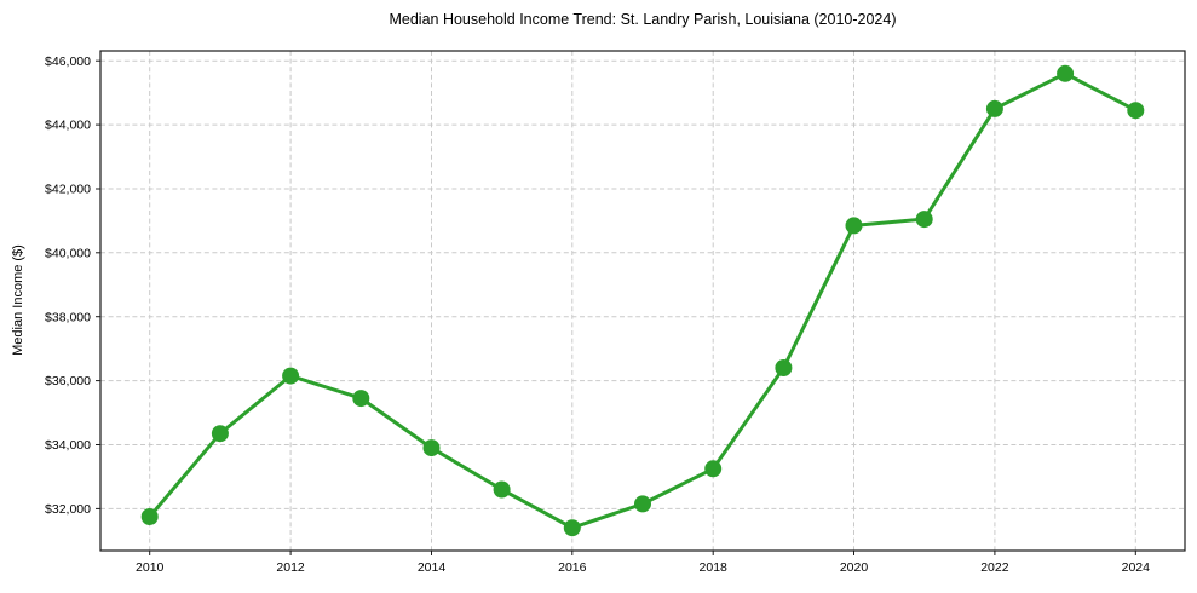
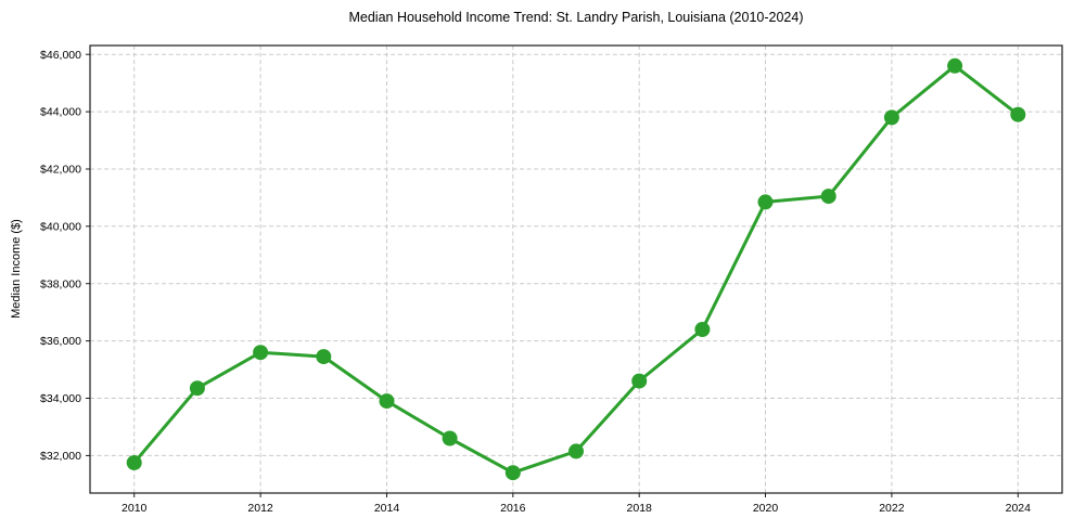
2012: $36200 -> $35600
2018: $33200 -> $34600
2022: $44500 -> $43800
2024: $44400 -> $43900
